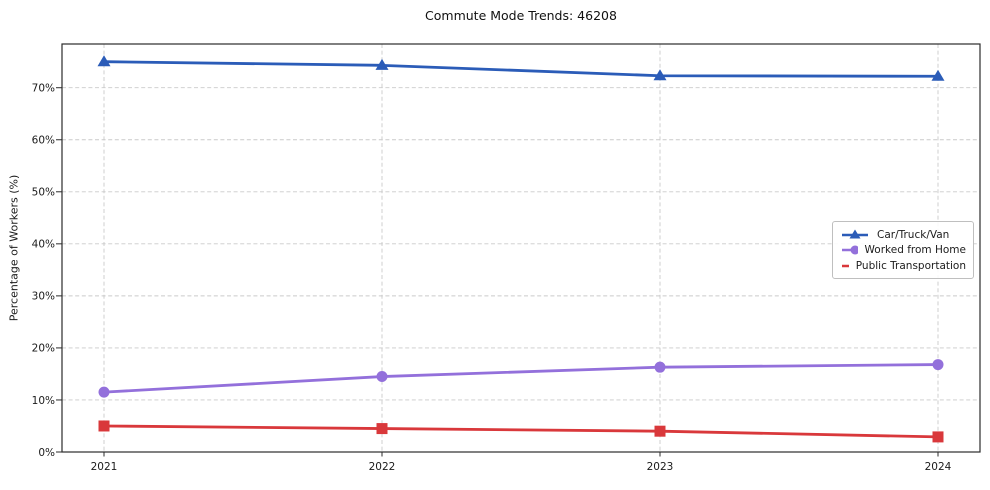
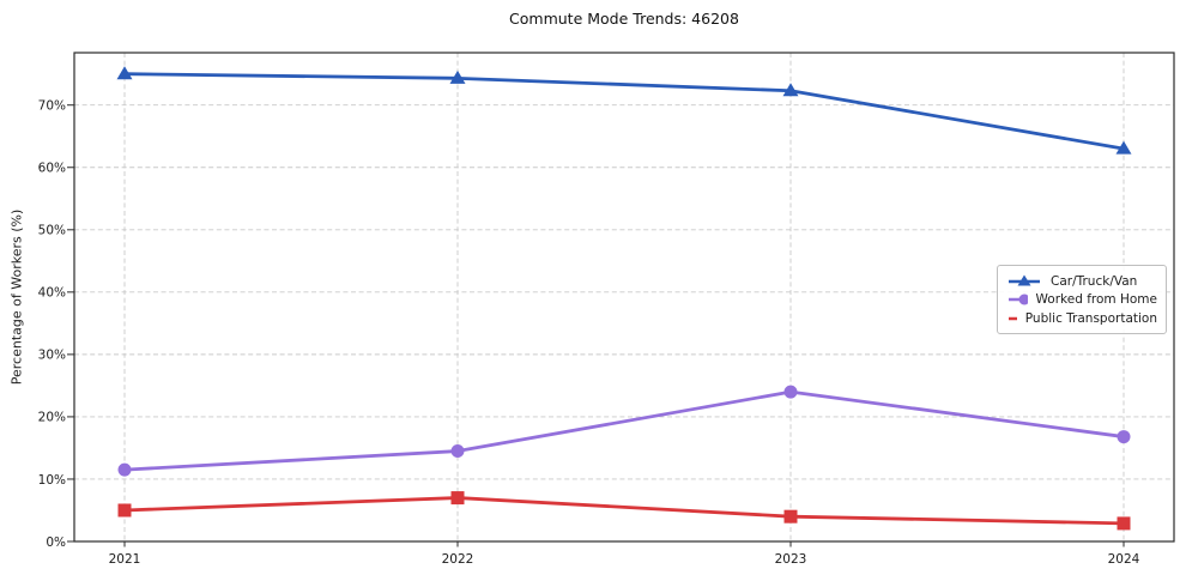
Public Transportation/2022: 4% -> 7%
Worked from Home/2023: 16% -> 24%
Car/Truck/Van/2024: 72% -> 63%
